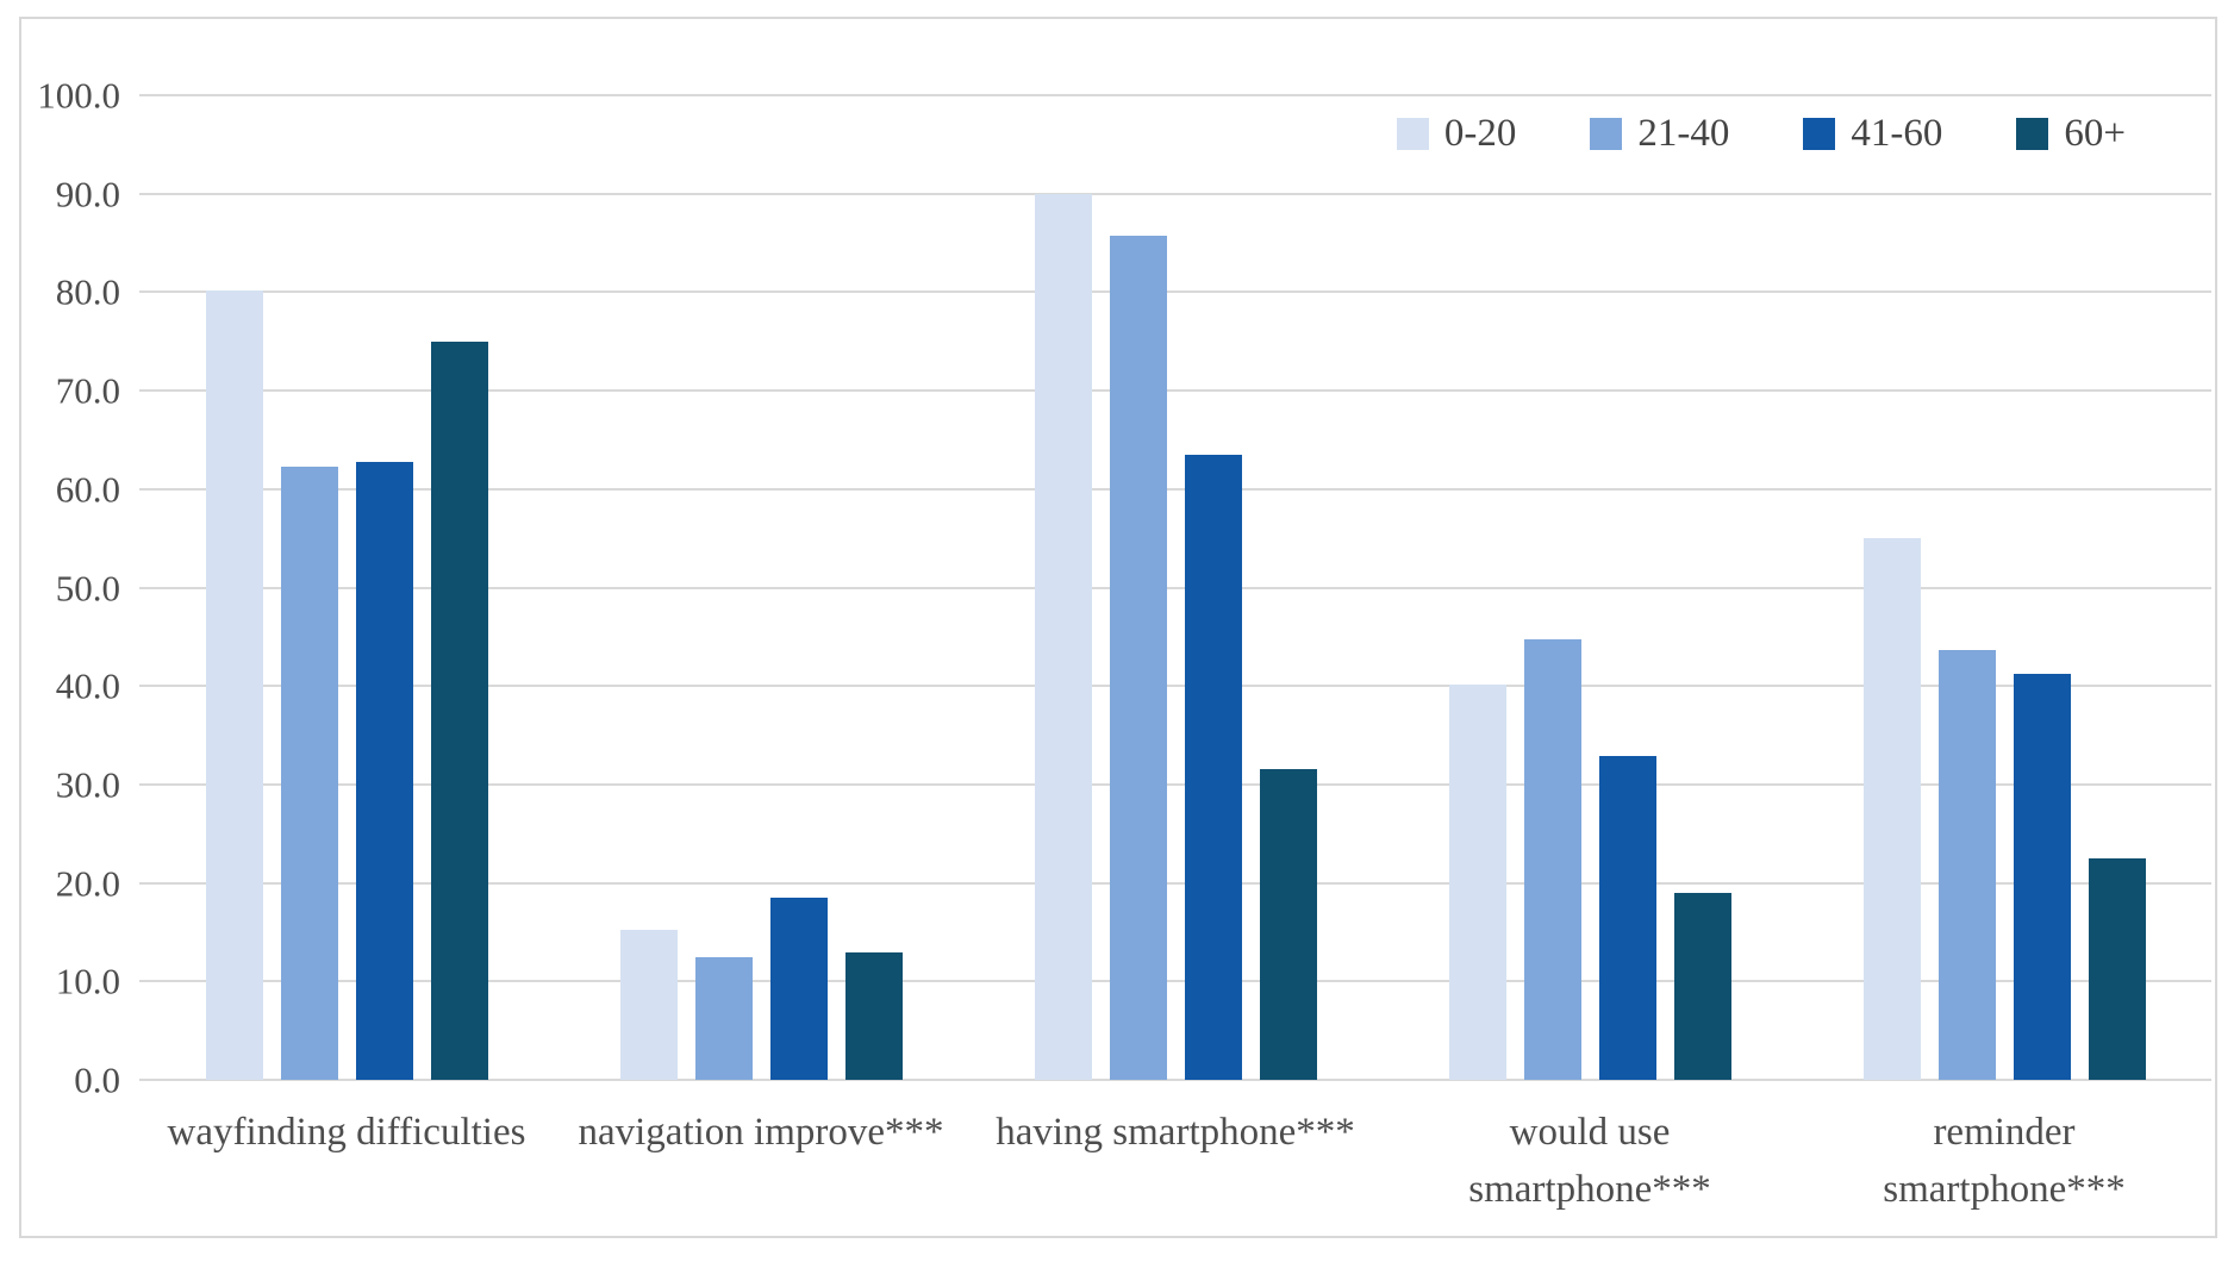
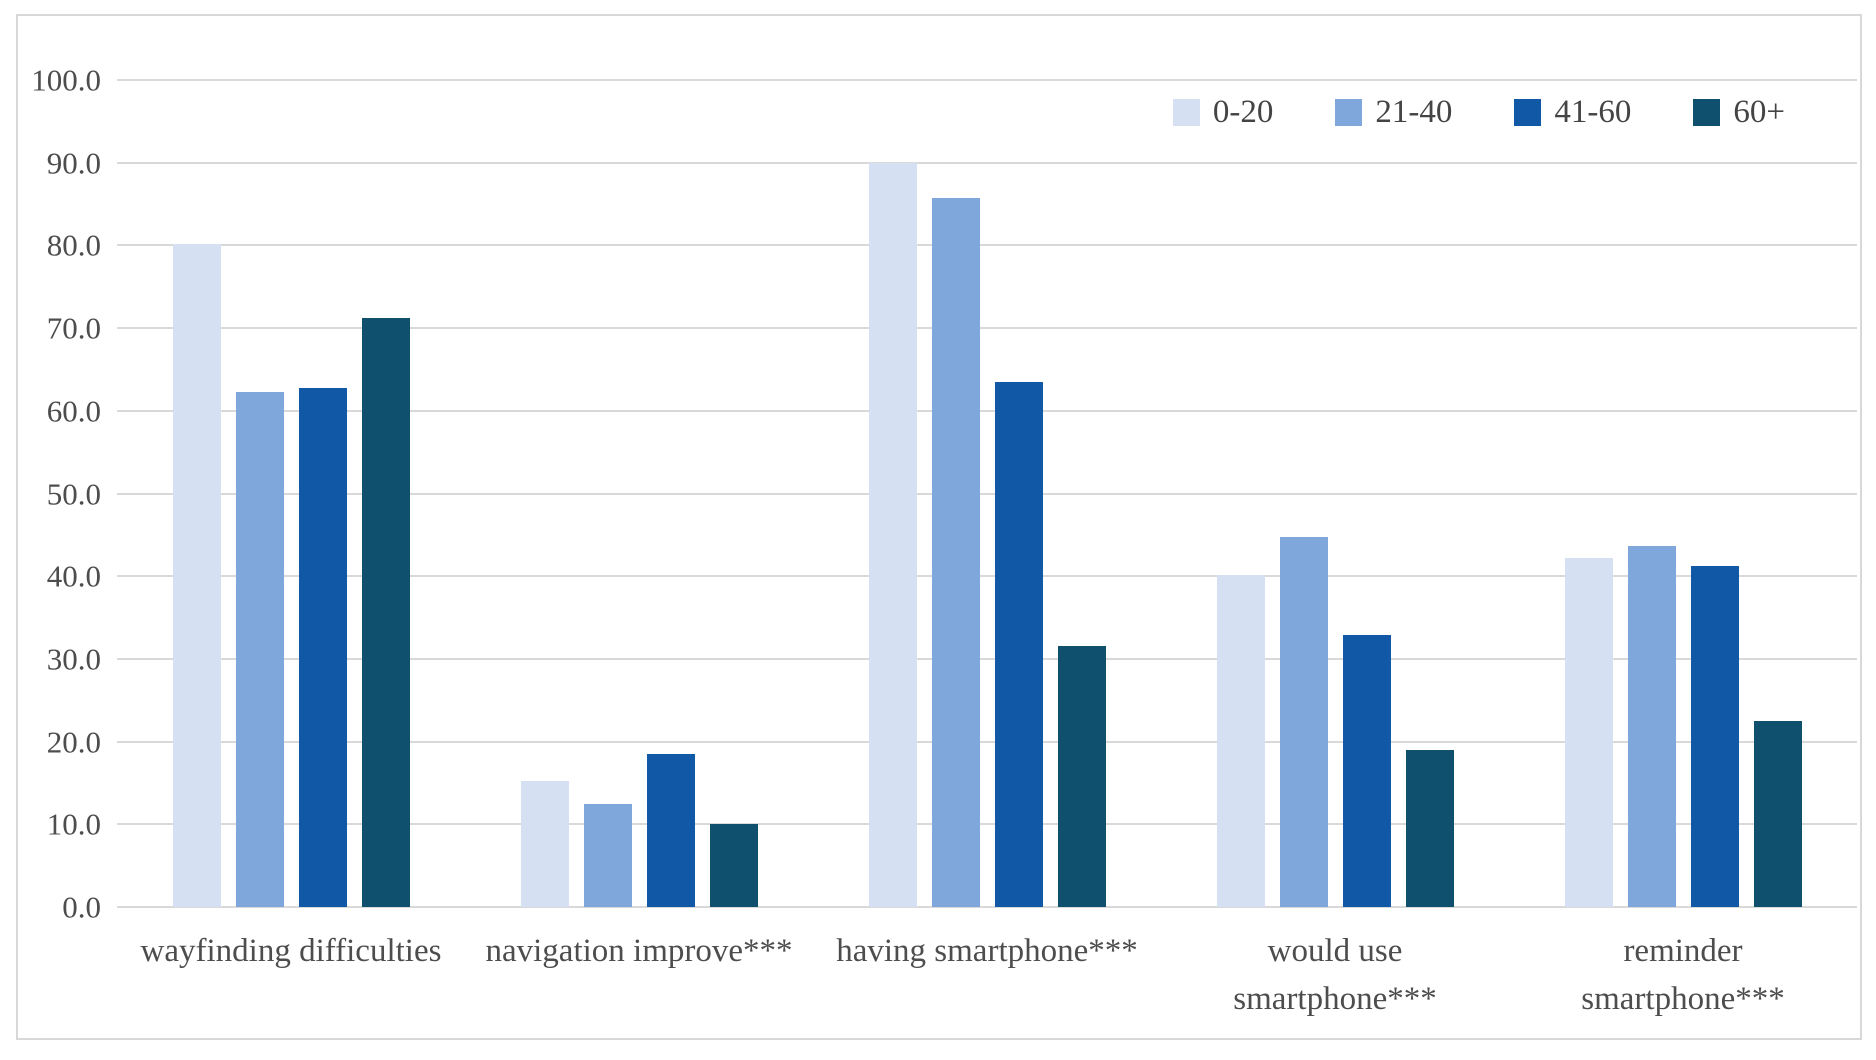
60+/wayfinding difficulties: 75 -> 71
60+/navigation improve***: 13 -> 10
0-20/reminder smartphone***: 55 -> 42
